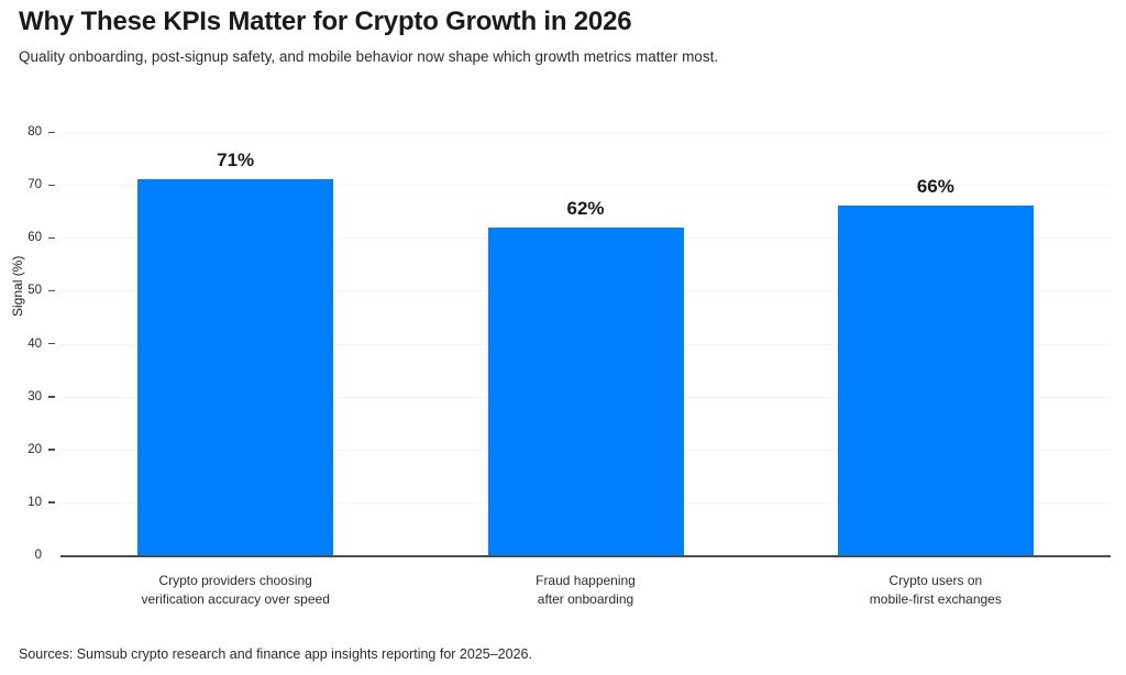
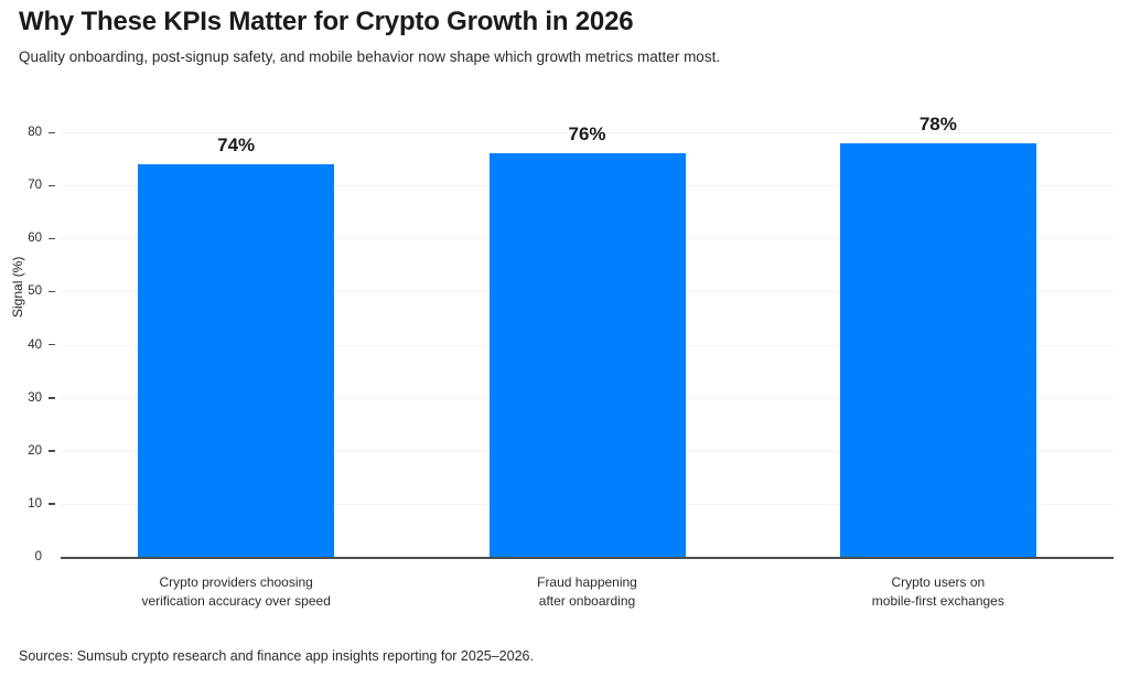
Crypto providers choosing verification accuracy over speed: 71% -> 74%
Fraud happening after onboarding: 62% -> 76%
Crypto users on mobile-first exchanges: 66% -> 78%
